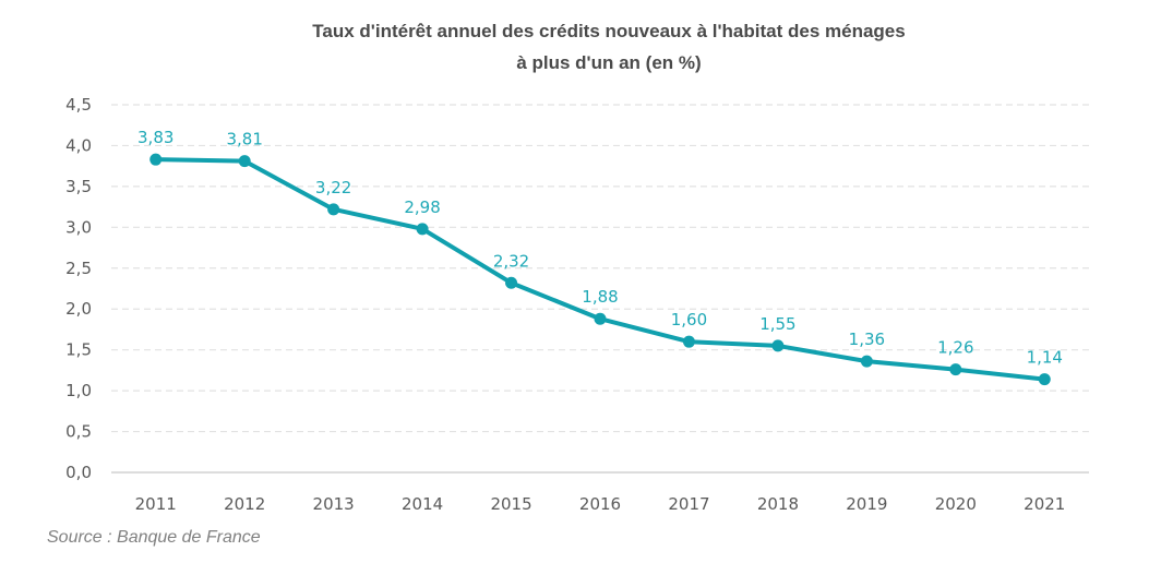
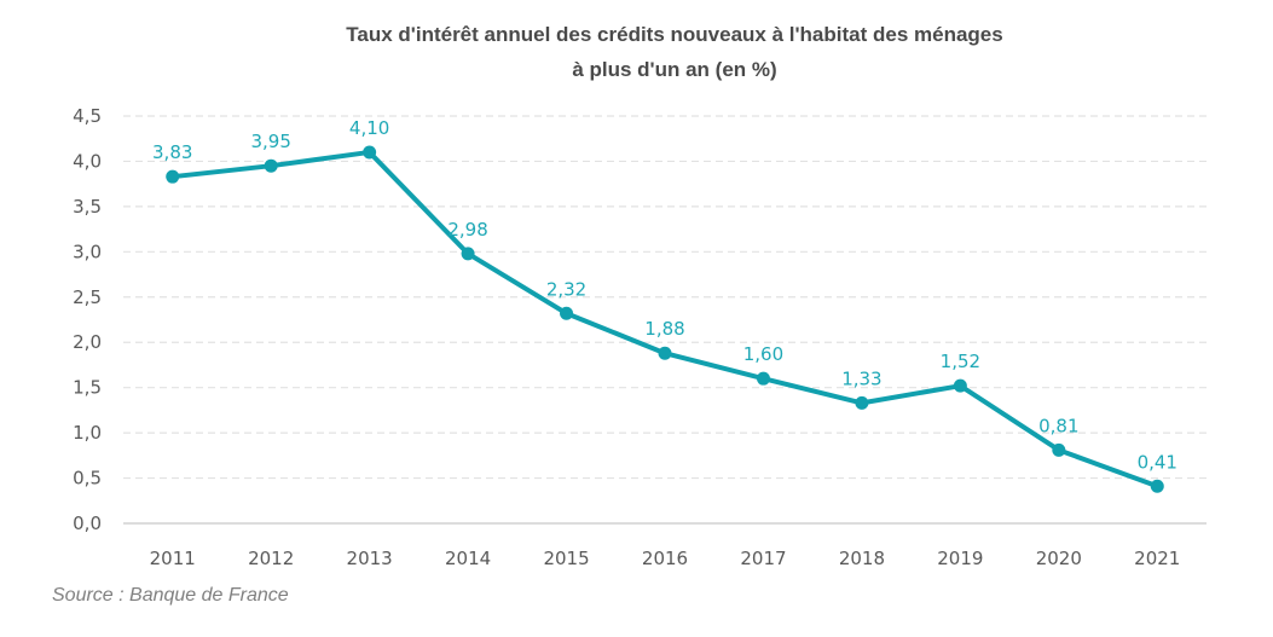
2012: 3,81 -> 3,95
2013: 3,22 -> 4,10
2018: 1,55 -> 1,33
2019: 1,36 -> 1,52
2020: 1,26 -> 0,81
2021: 1,14 -> 0,41
